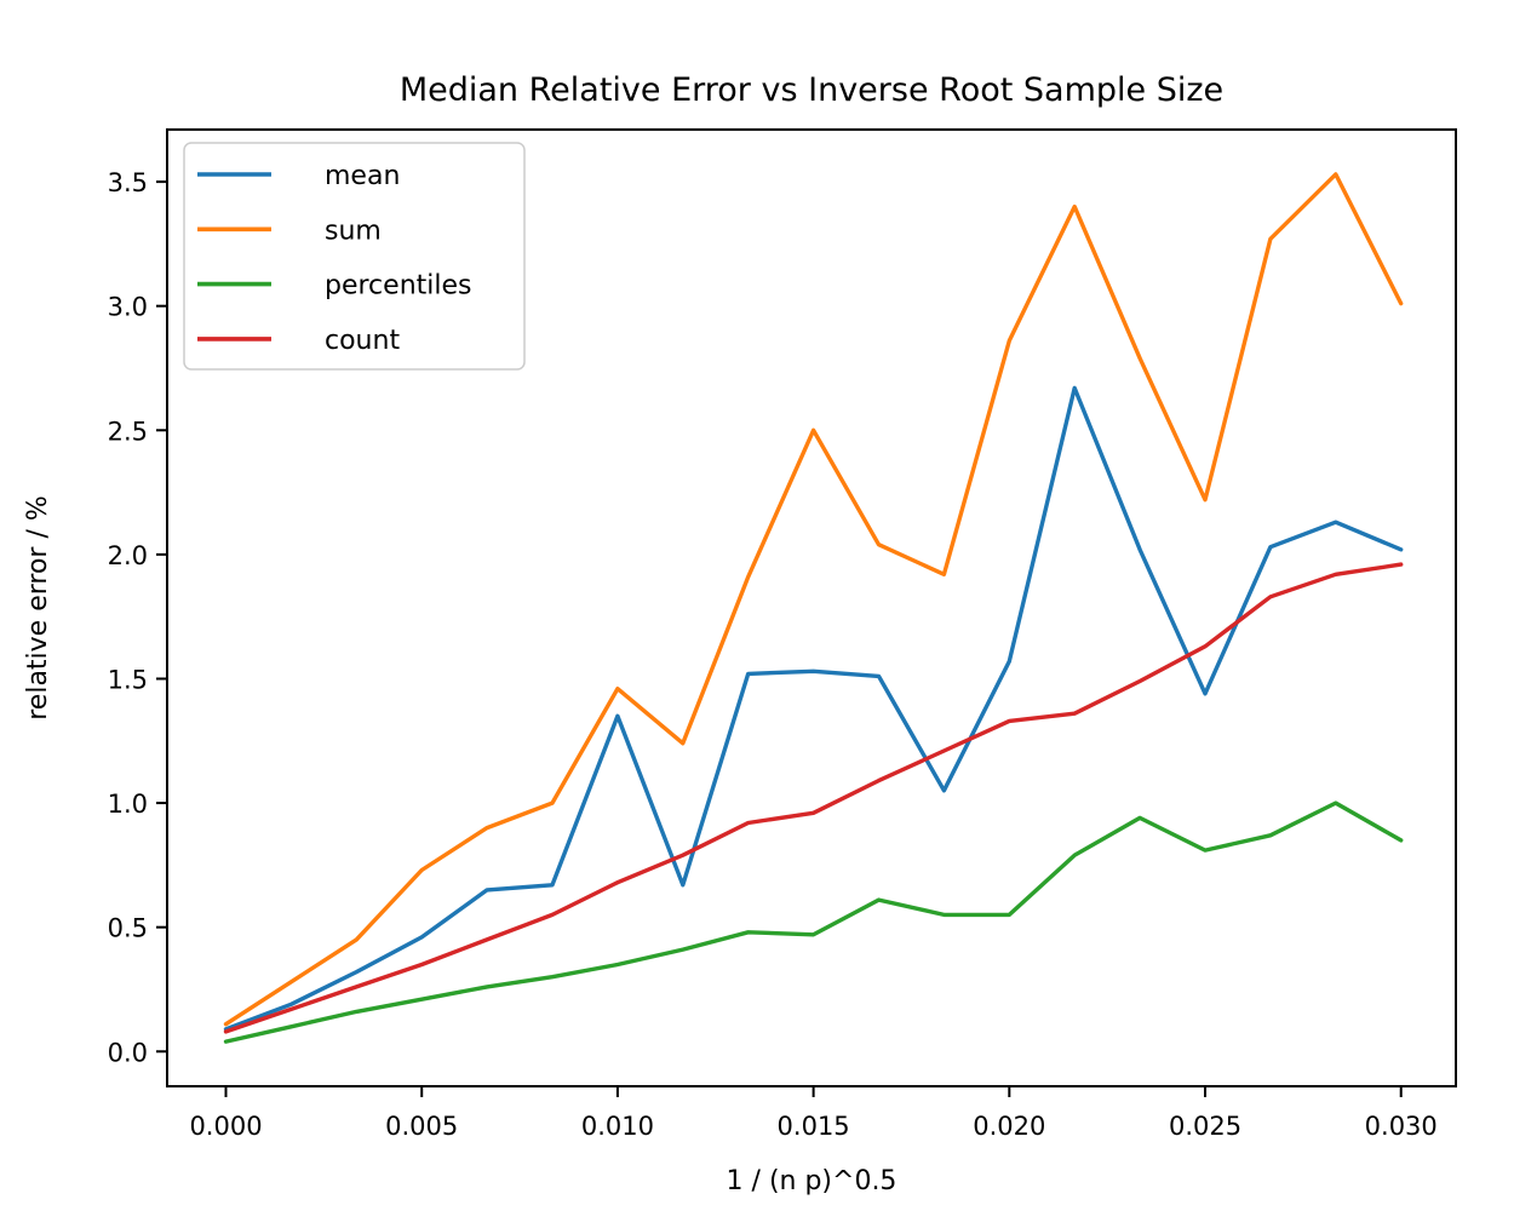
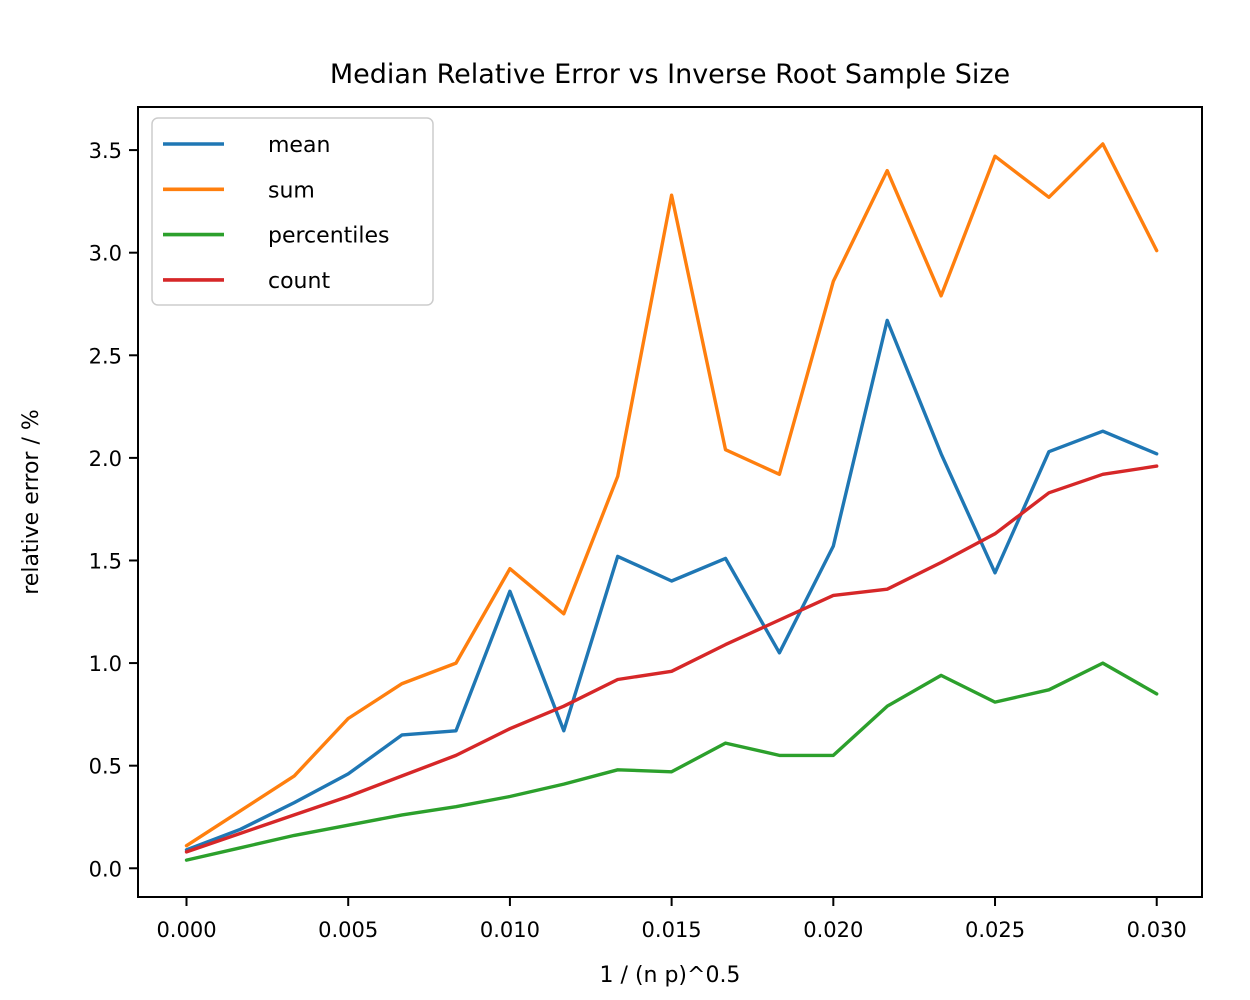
mean/0.015: 1.53 -> 1.40
sum/0.015: 2.50 -> 3.28
sum/0.025: 2.22 -> 3.47
